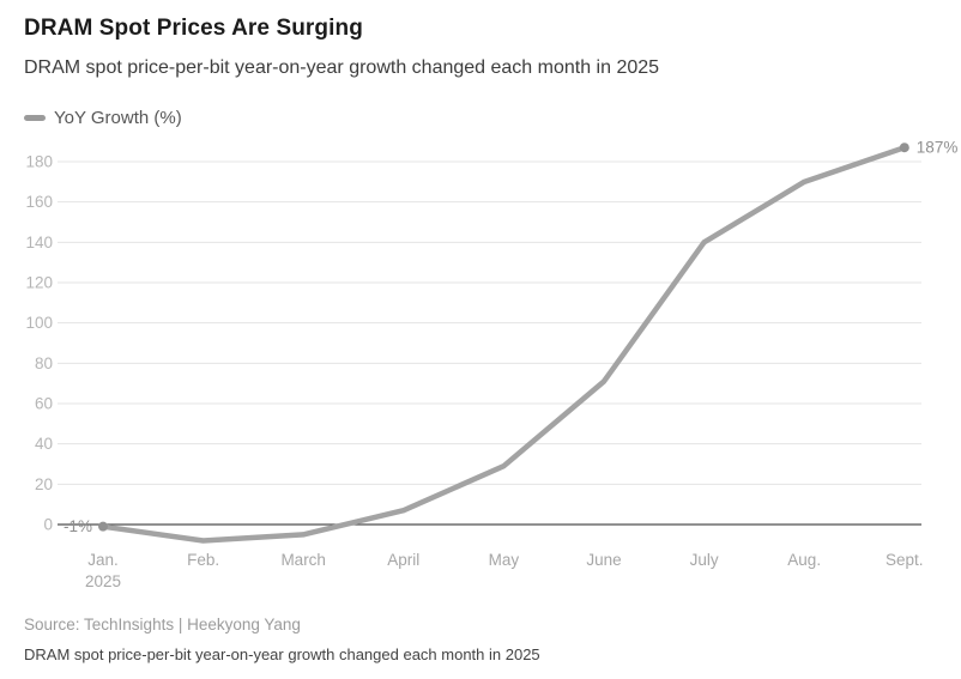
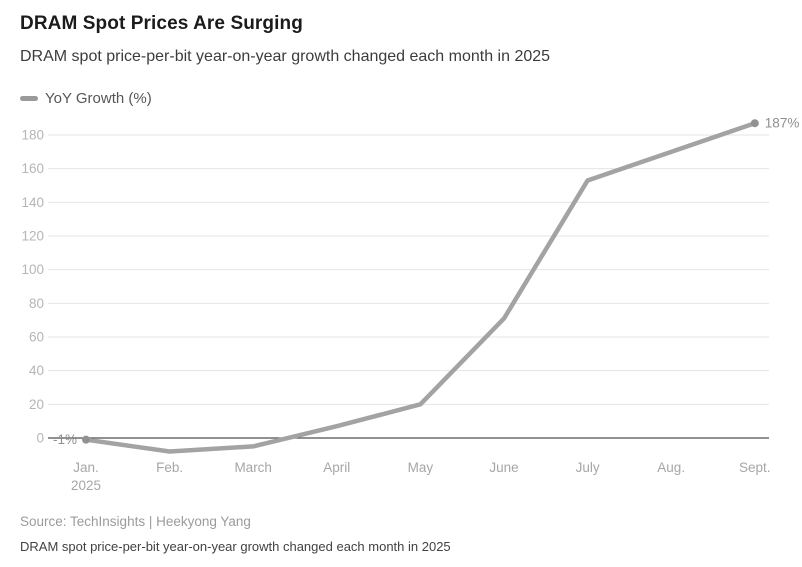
May: 29 -> 20
July: 140 -> 153
